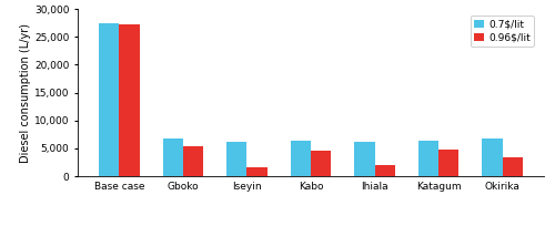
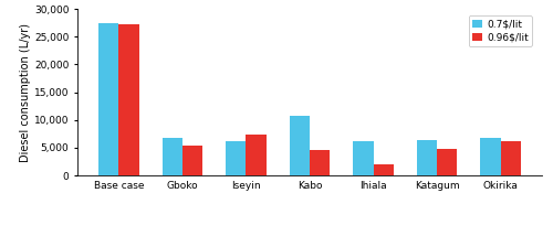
0.96$/lit/Iseyin: 1,700 -> 7,400
0.7$/lit/Kabo: 6,300 -> 10,800
0.96$/lit/Okirika: 3,500 -> 6,200
